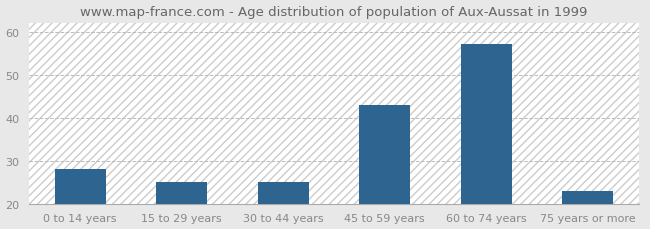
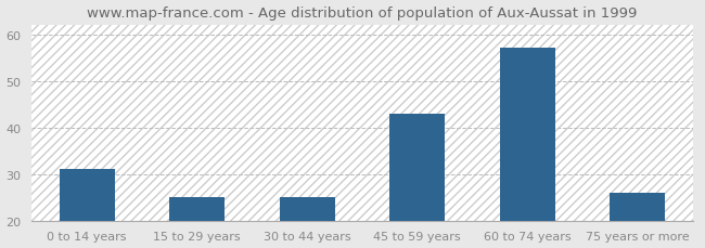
0 to 14 years: 28 -> 31
75 years or more: 23 -> 26
